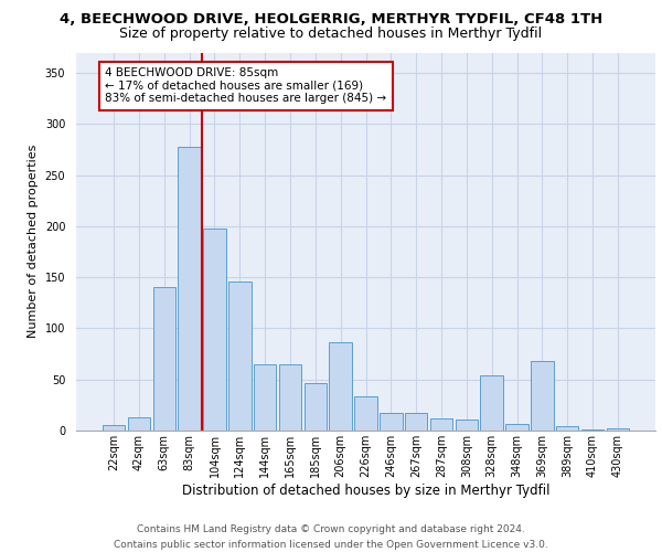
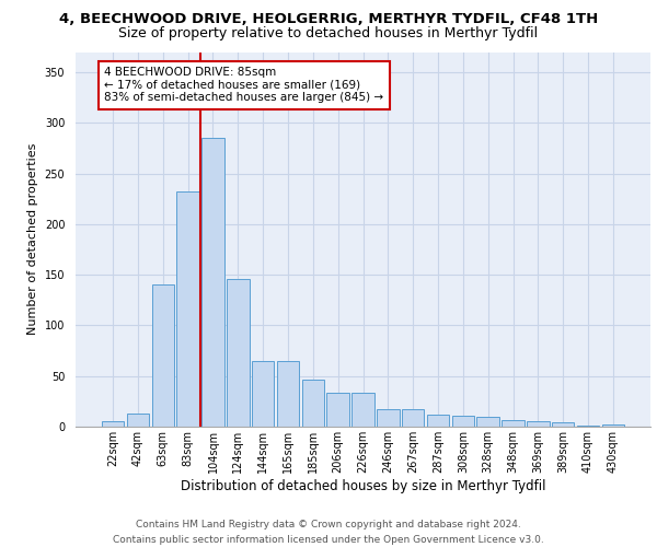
83sqm: 278 -> 232
104sqm: 198 -> 285
206sqm: 86 -> 33
328sqm: 54 -> 10
369sqm: 68 -> 5
